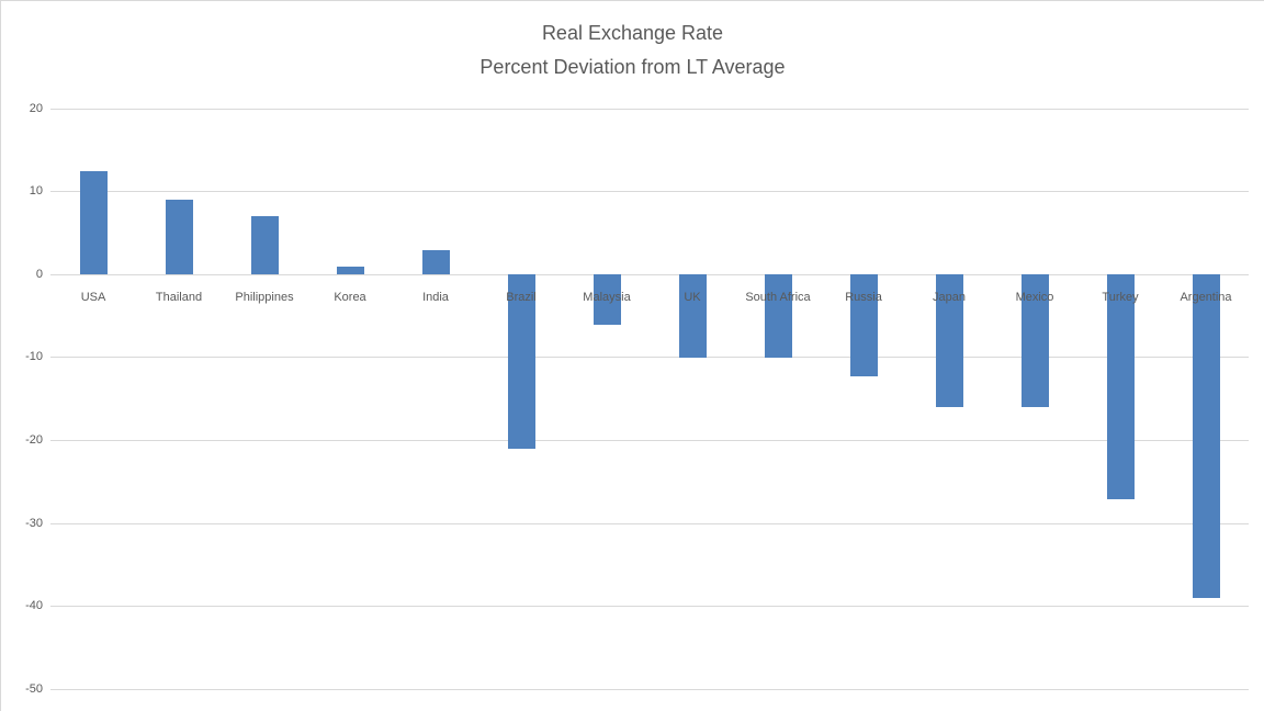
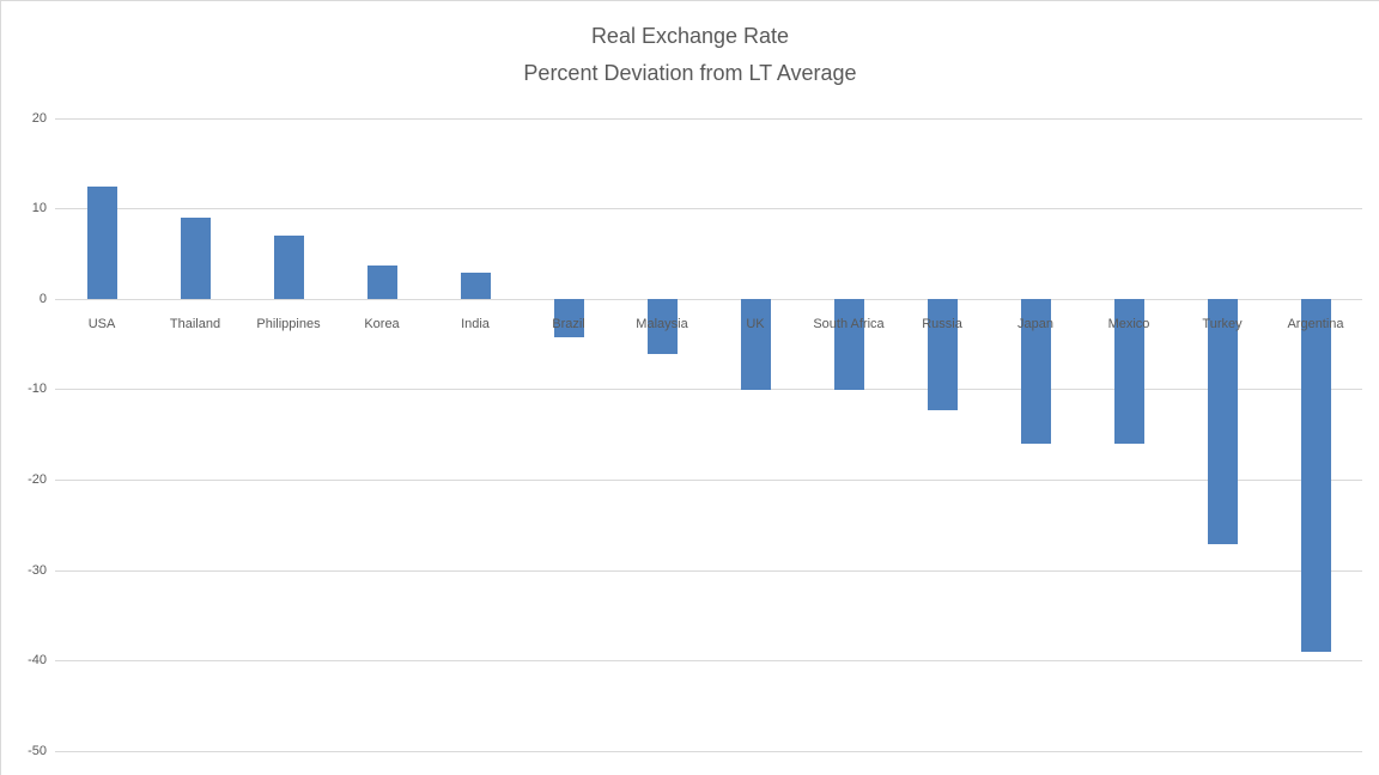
Korea: 1 -> 4
Brazil: -21 -> -4
